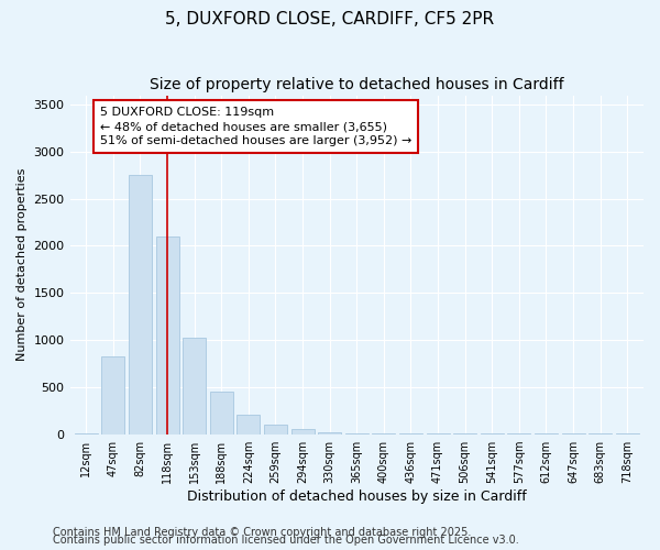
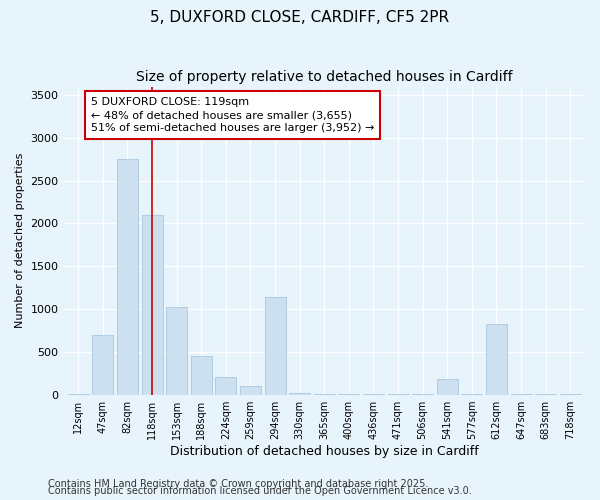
47sqm: 830 -> 700
294sqm: 50 -> 1140
541sqm: 0 -> 180
612sqm: 0 -> 820
